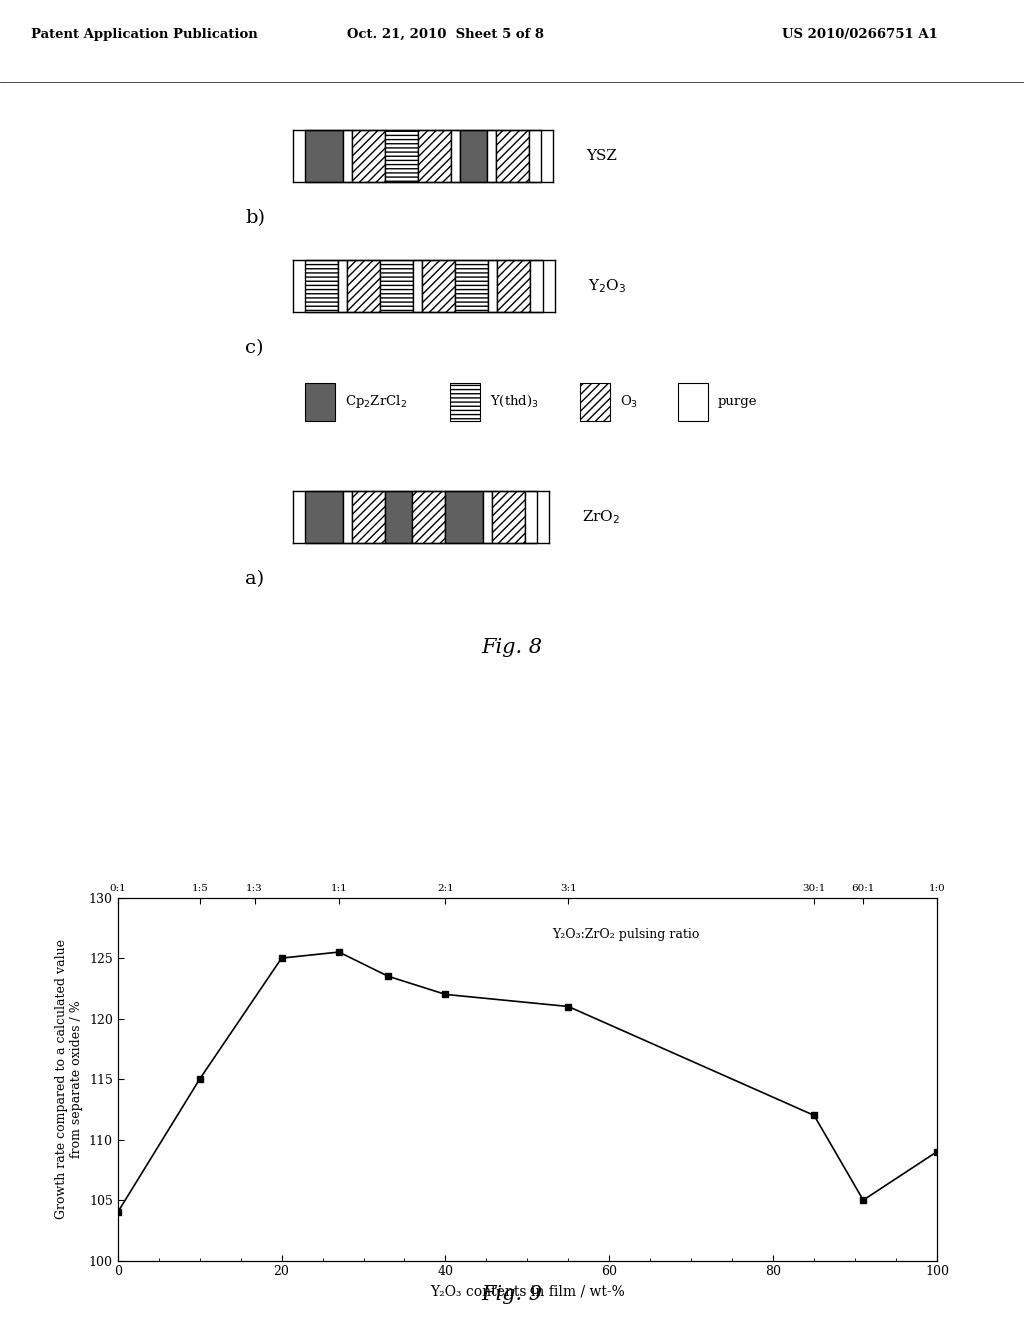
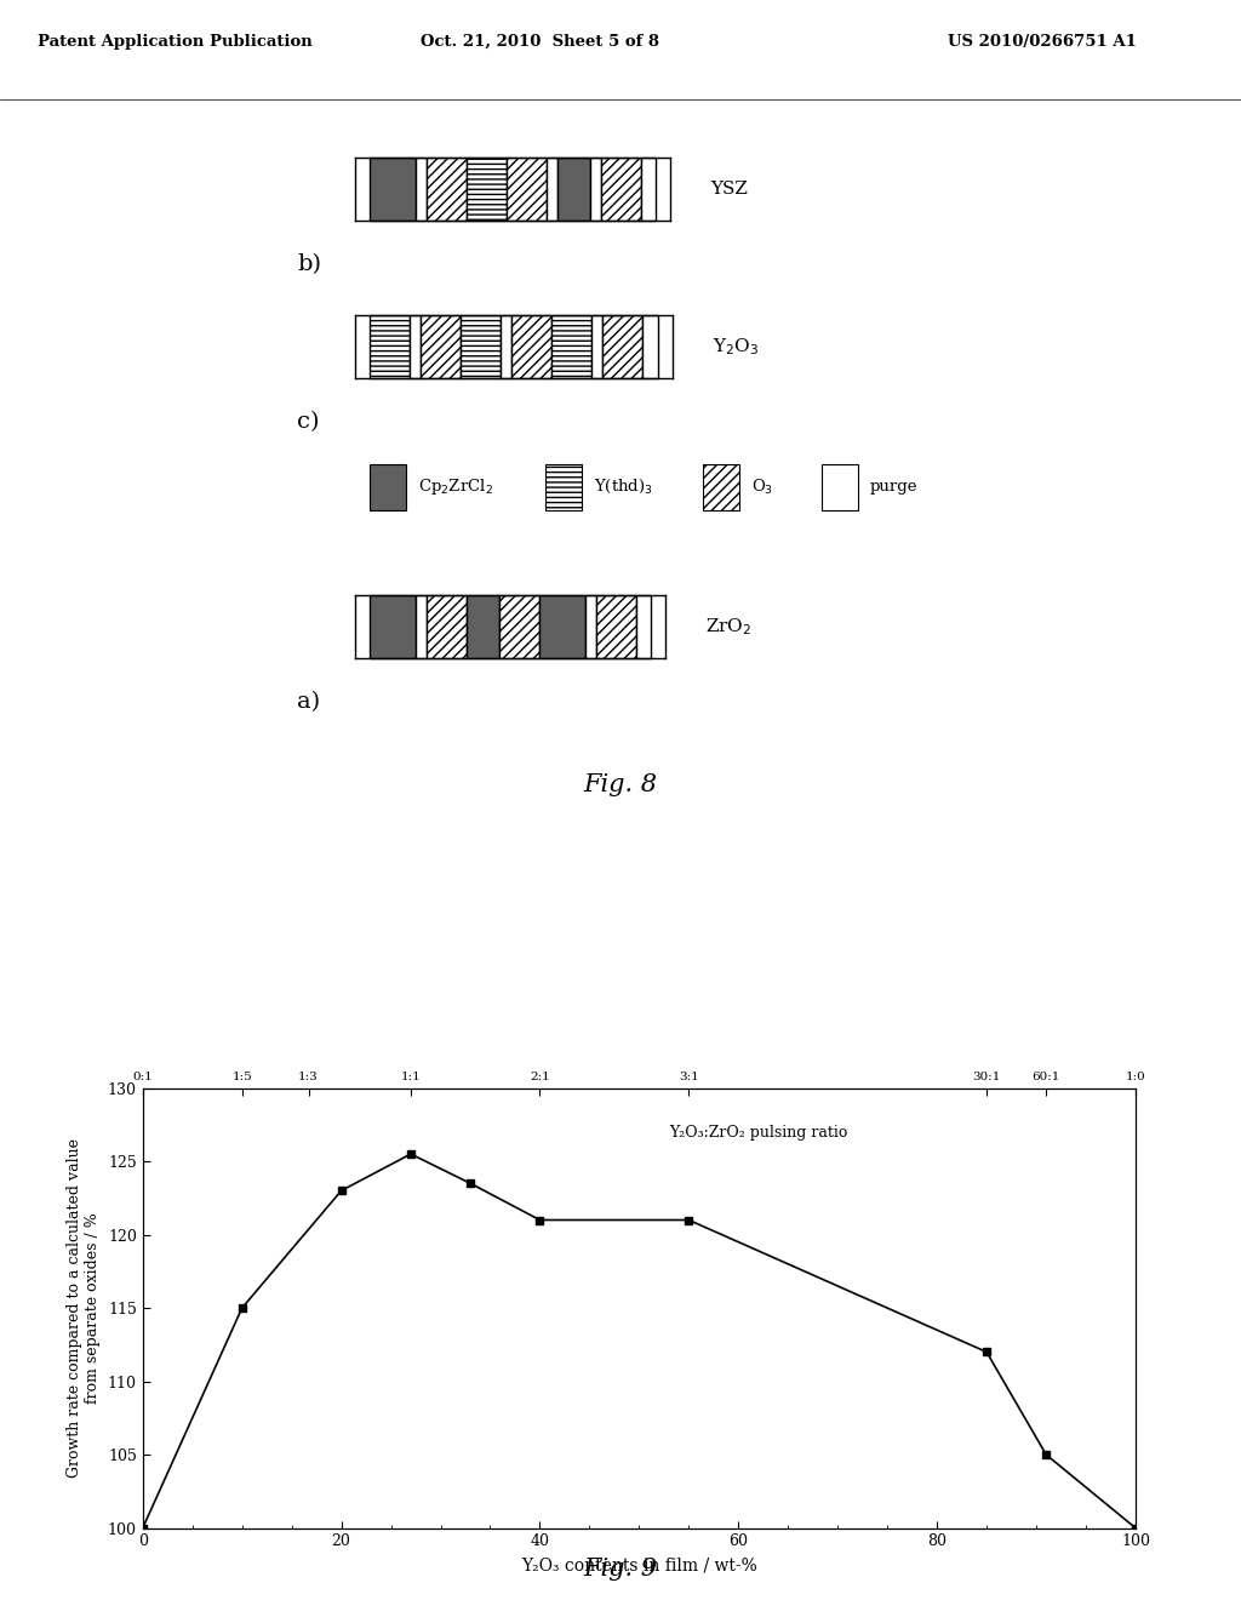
0: 104.0 -> 100.0
20: 125.0 -> 123.0
40: 122.0 -> 121.0
100: 109.0 -> 100.0
